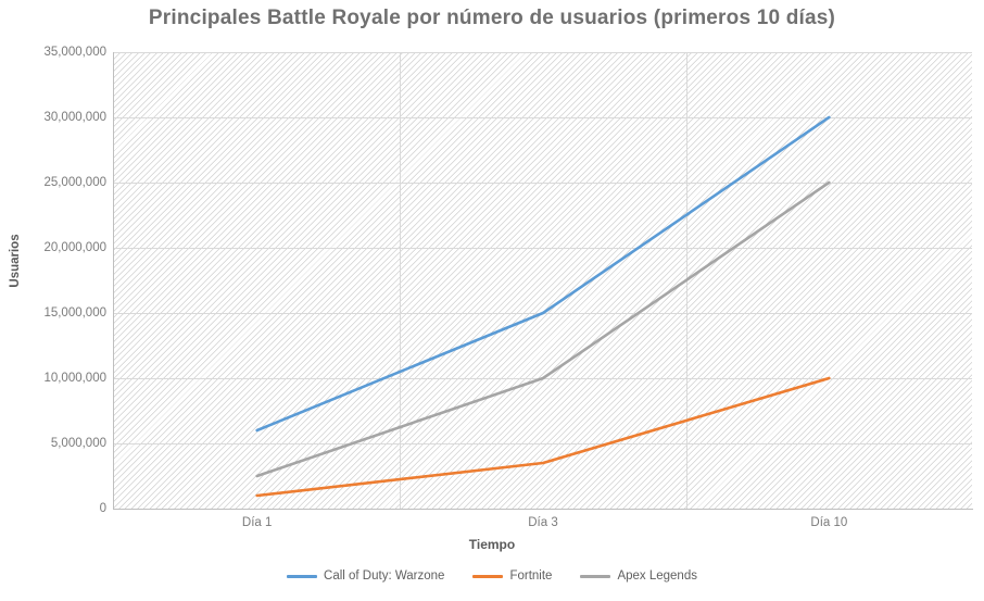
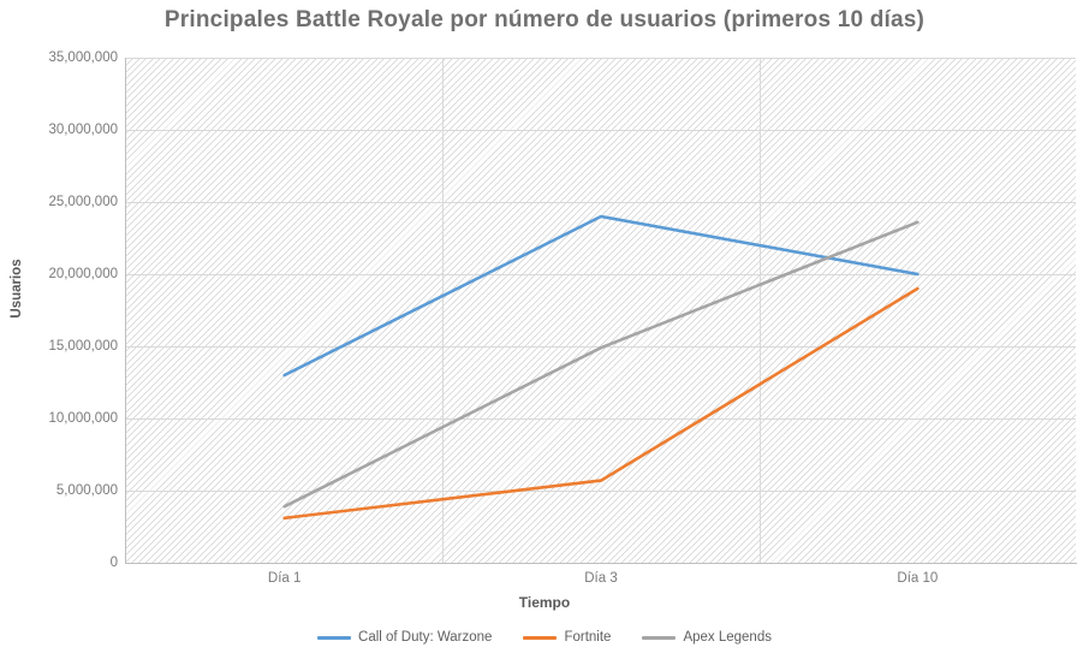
Call of Duty: Warzone/Día 1: 6000000 -> 13000000
Fortnite/Día 1: 1000000 -> 3100000
Apex Legends/Día 1: 2500000 -> 3900000
Call of Duty: Warzone/Día 3: 15000000 -> 24000000
Fortnite/Día 3: 3500000 -> 5700000
Apex Legends/Día 3: 10000000 -> 14900000
Call of Duty: Warzone/Día 10: 30000000 -> 20000000
Fortnite/Día 10: 10000000 -> 19000000
Apex Legends/Día 10: 25000000 -> 23600000
